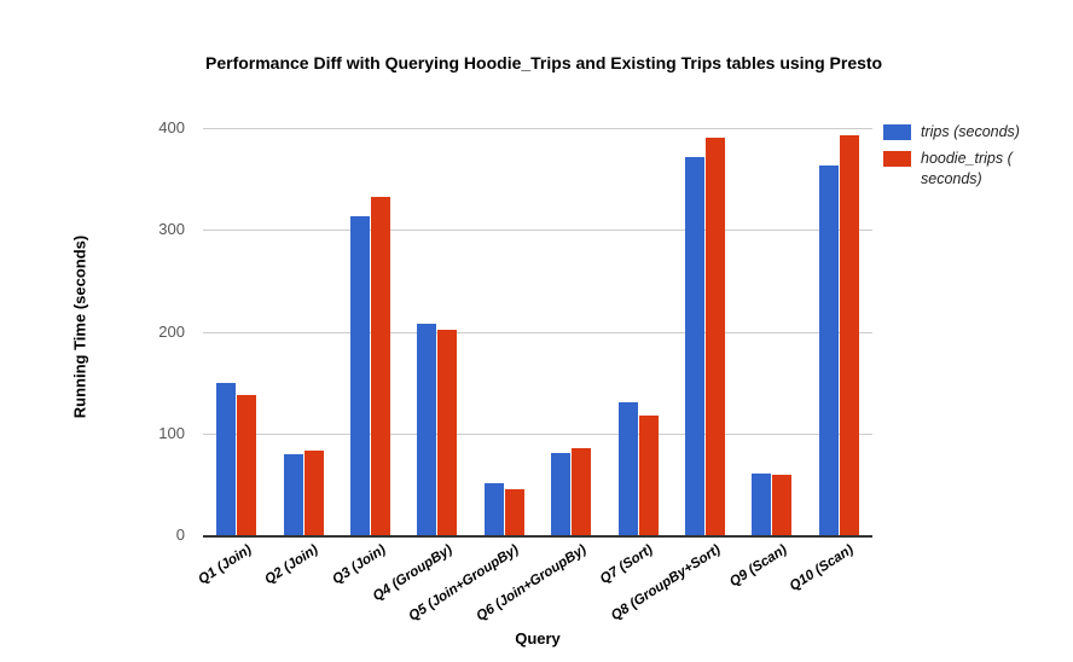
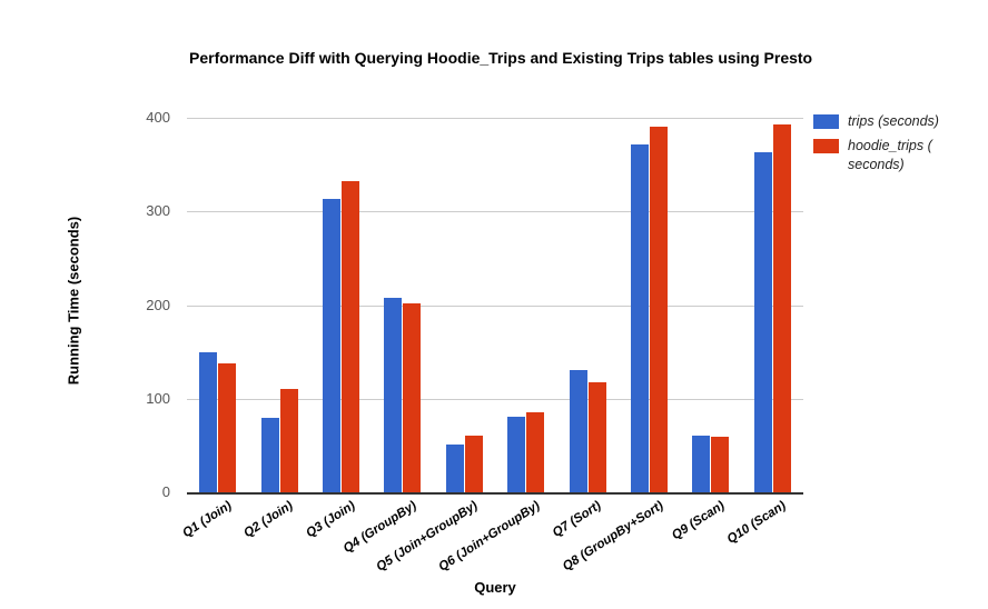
hoodie_trips ( seconds)/Q2 (Join): 80 -> 110
hoodie_trips ( seconds)/Q5 (Join+GroupBy): 40 -> 60
